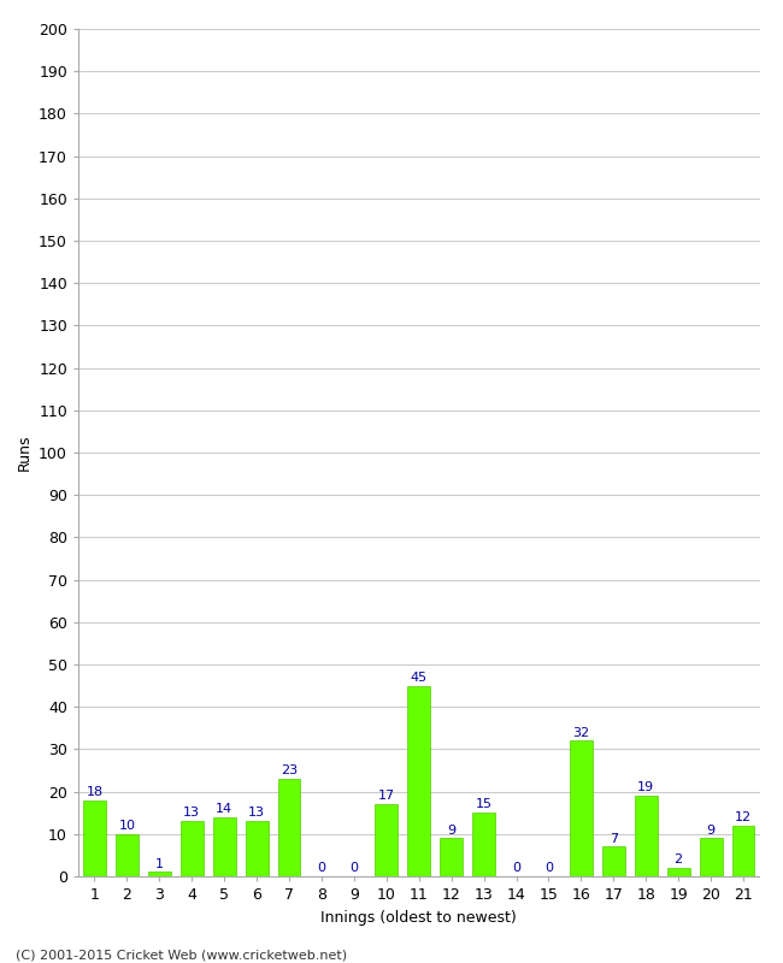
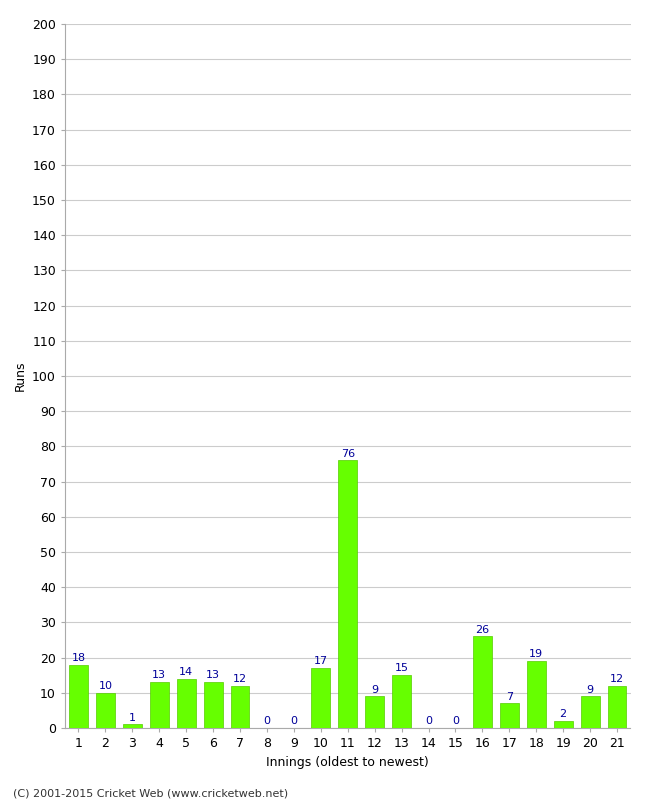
7: 23 -> 12
11: 45 -> 76
16: 32 -> 26
